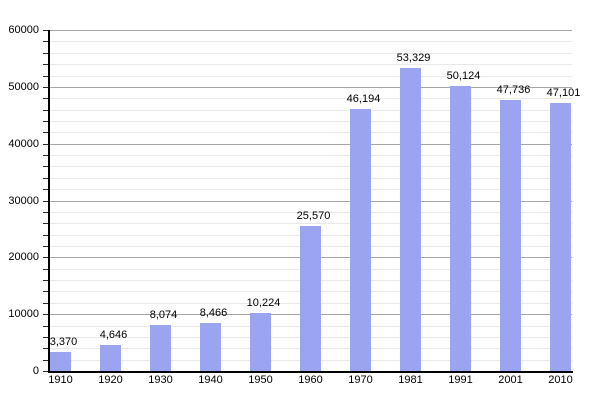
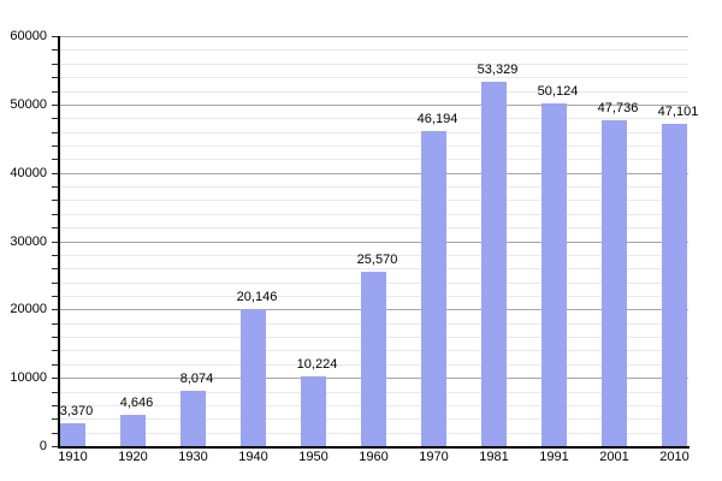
1940: 8,466 -> 20,146
